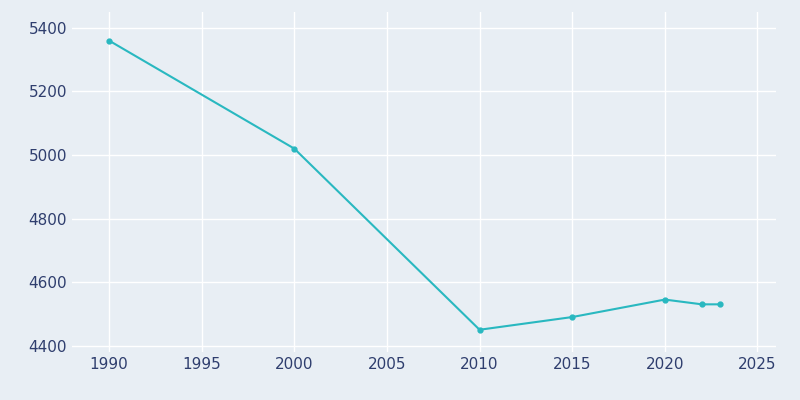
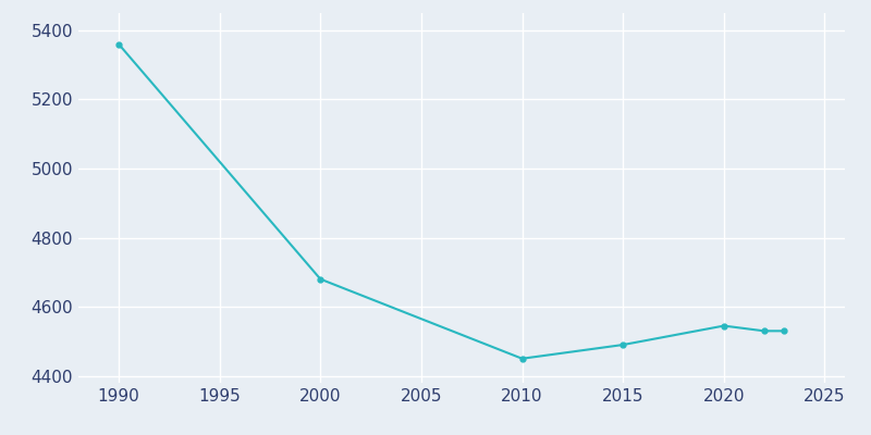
2000: 5020 -> 4680
